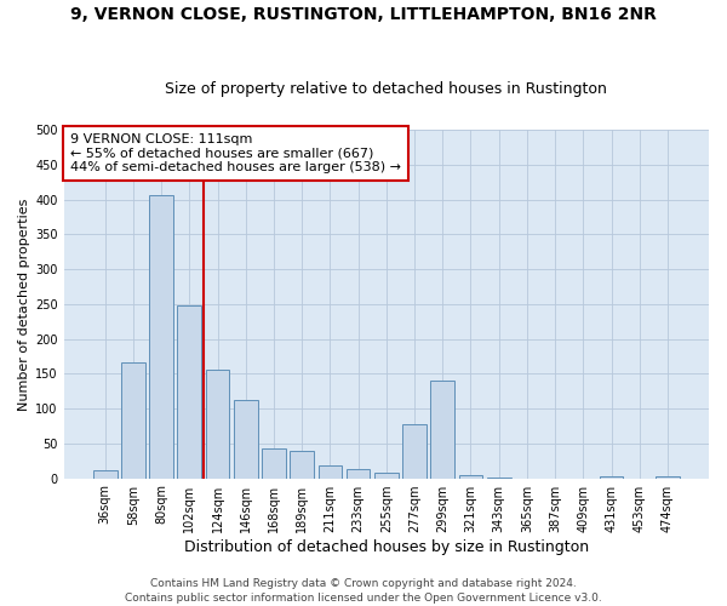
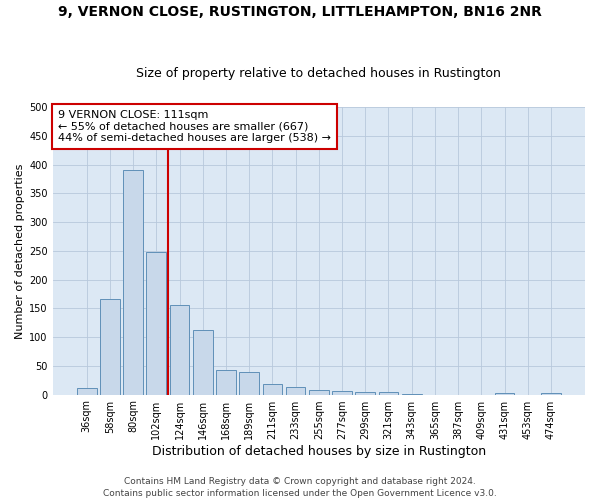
80sqm: 406 -> 390
277sqm: 78 -> 7
299sqm: 140 -> 5
